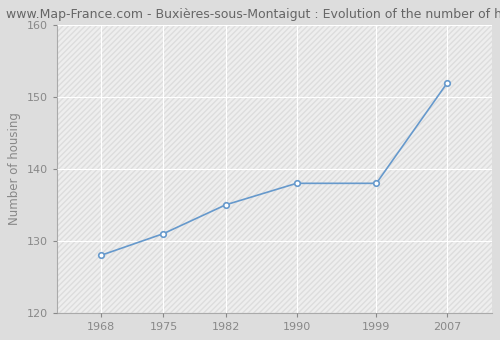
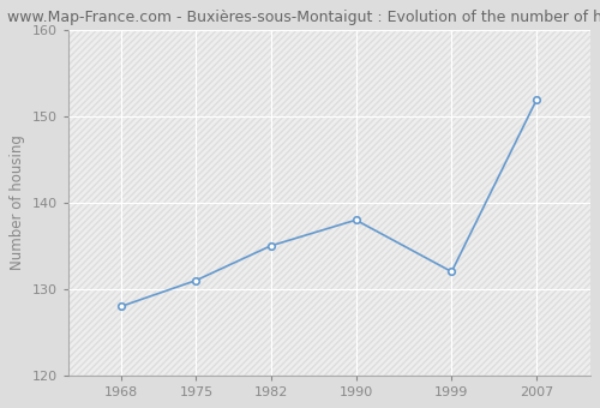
1999: 138 -> 132
